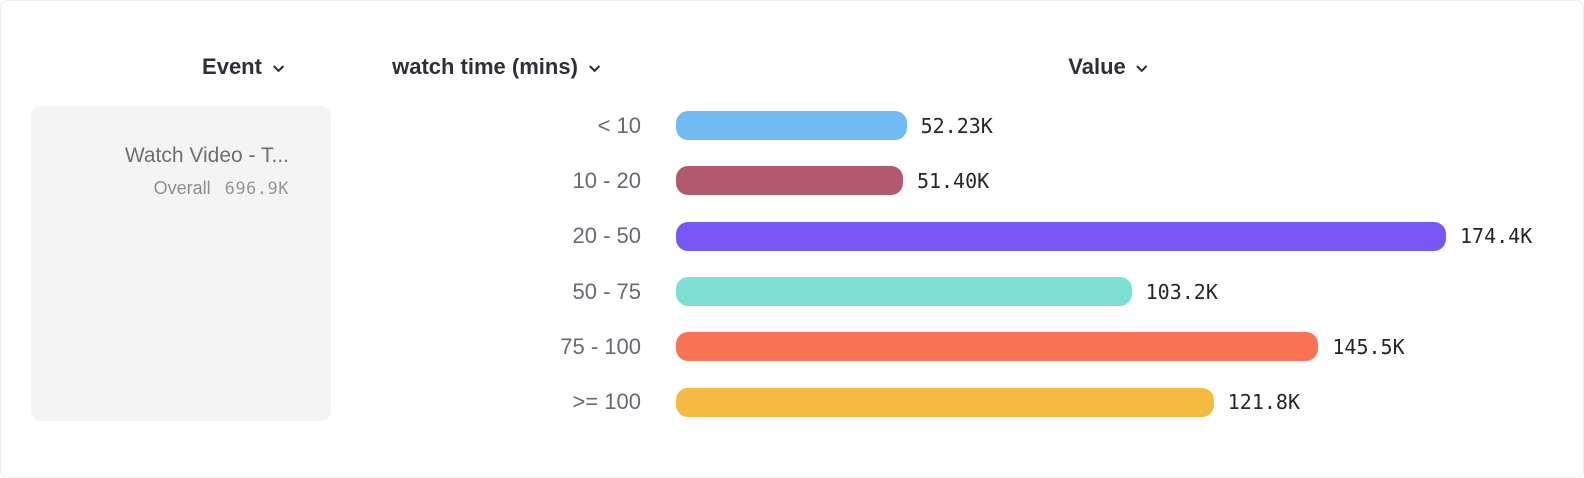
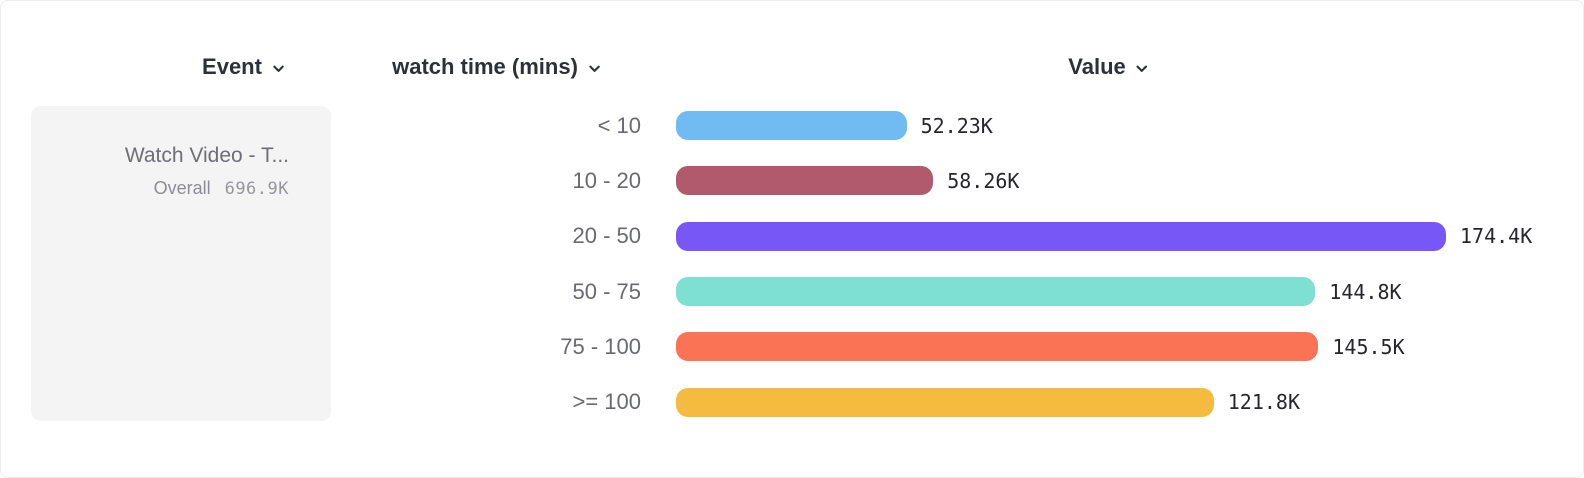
10 - 20: 51.40K -> 58.26K
50 - 75: 103.2K -> 144.8K
